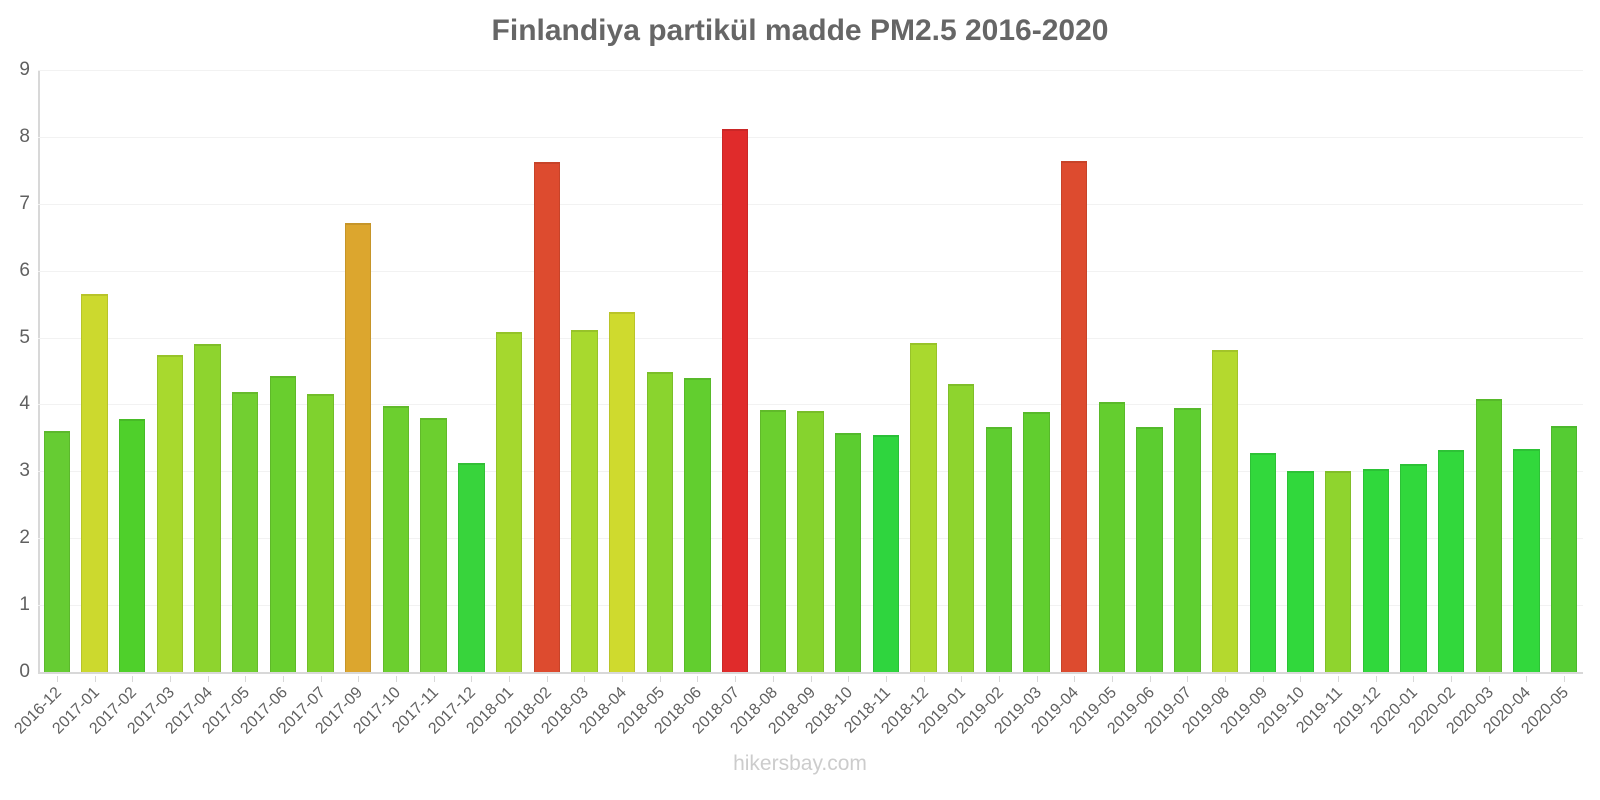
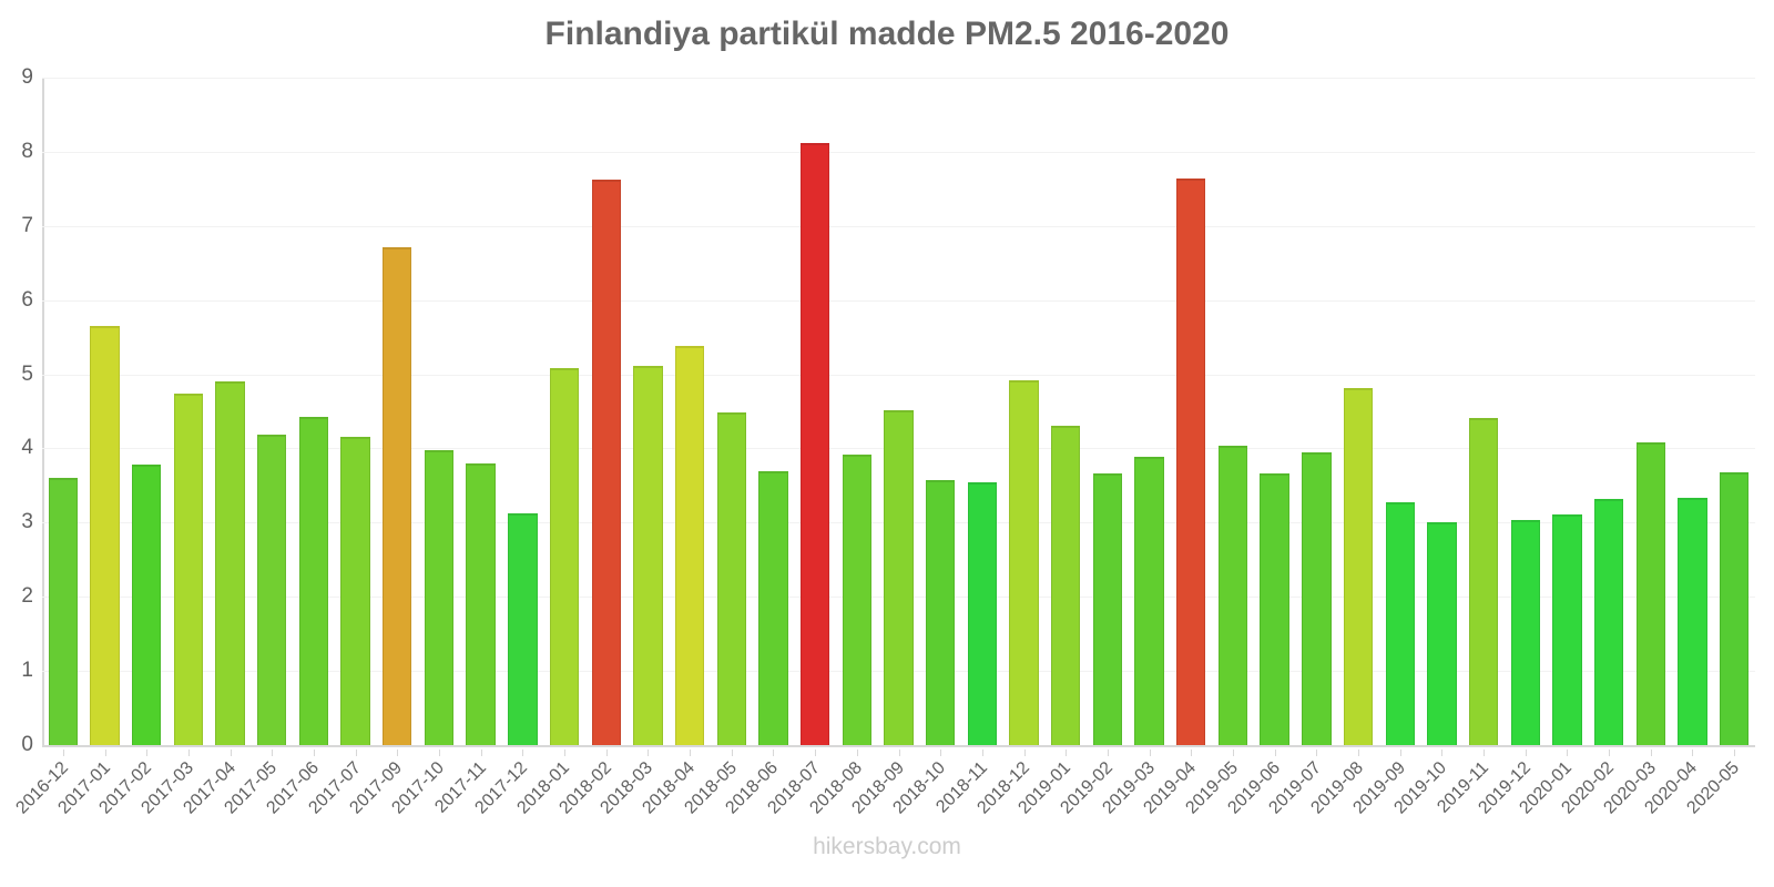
2018-06: 4.4 -> 3.7
2018-09: 3.9 -> 4.5
2019-11: 3.0 -> 4.4
